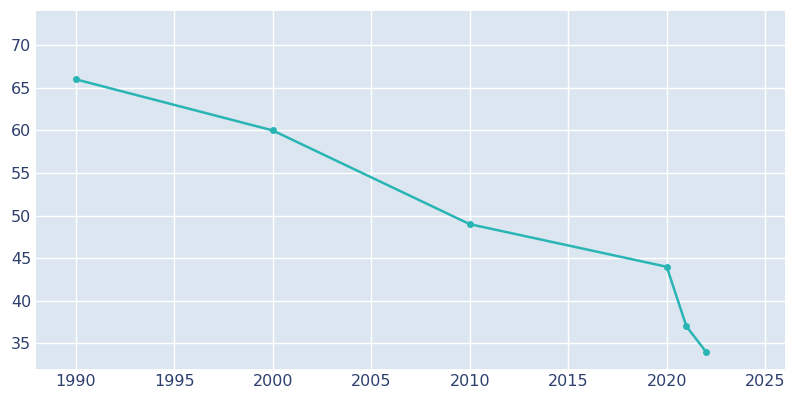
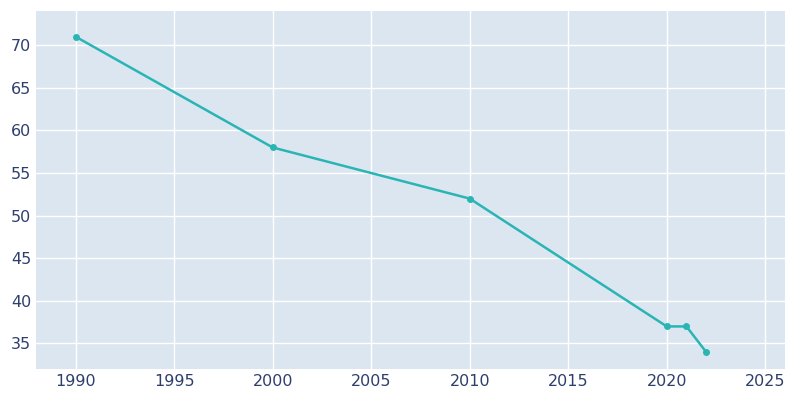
1990: 66 -> 71
2000: 60 -> 58
2010: 49 -> 52
2020: 44 -> 37
